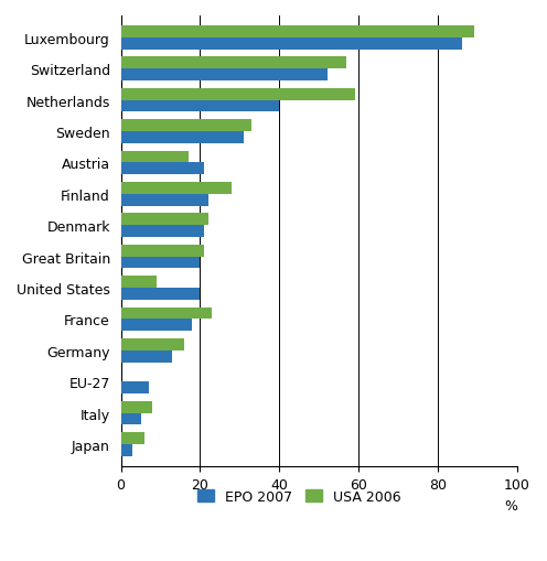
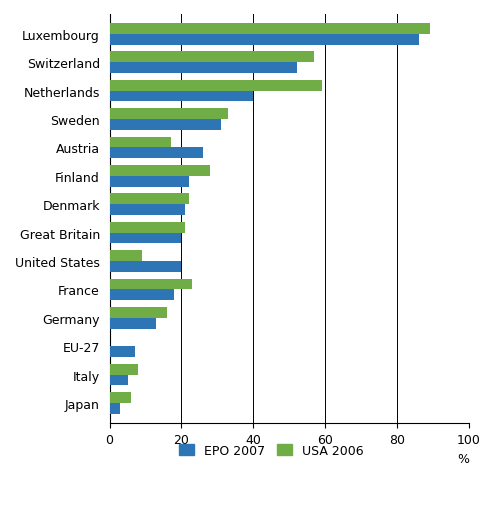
EPO 2007/Austria: 21 -> 26
